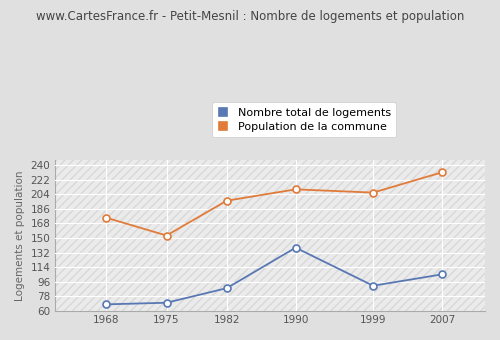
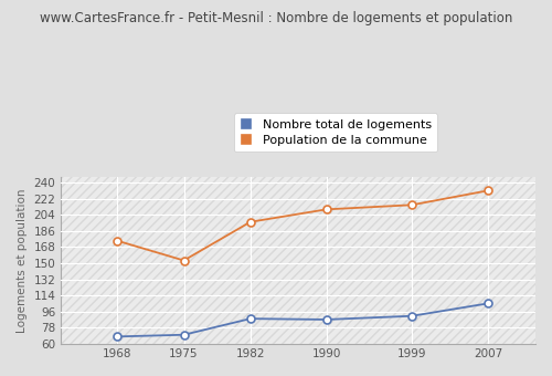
Nombre total de logements/1990: 138 -> 87
Population de la commune/1999: 206 -> 215
